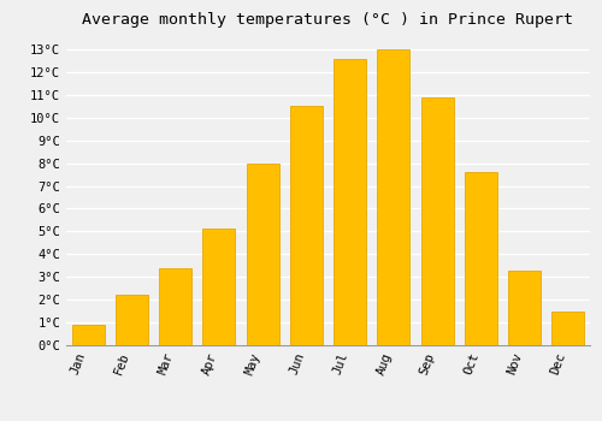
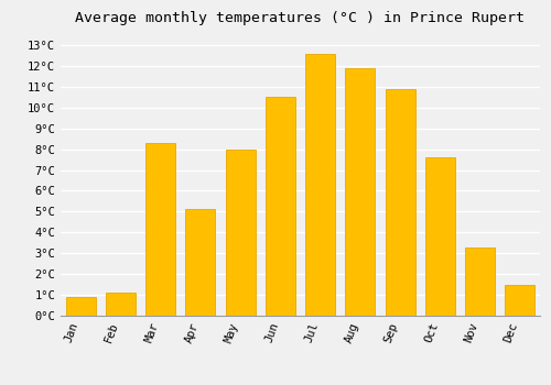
Feb: 2.2°C -> 1.1°C
Mar: 3.4°C -> 8.3°C
Aug: 13.0°C -> 11.9°C
